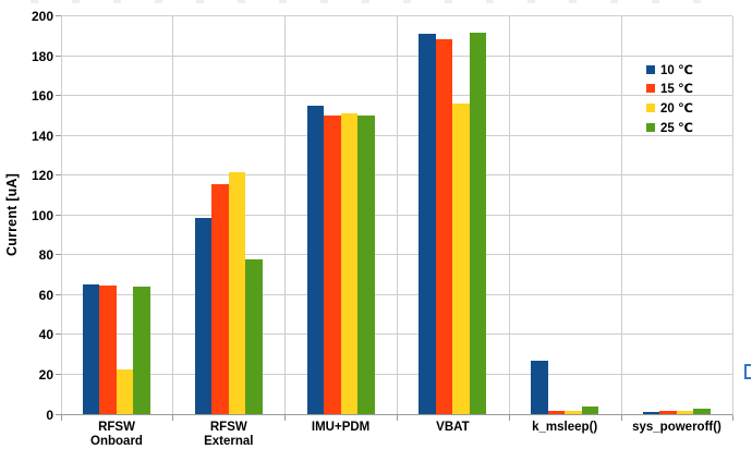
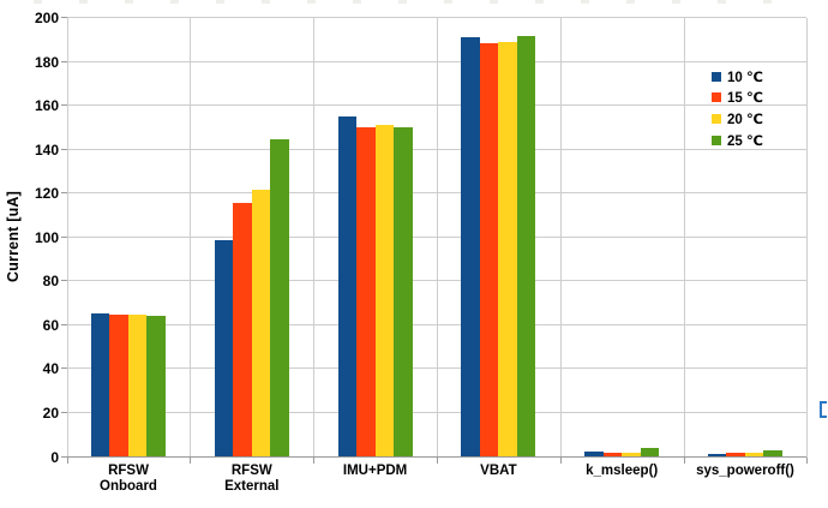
20 ℃/RFSW Onboard: 23 -> 65
25 ℃/RFSW External: 78 -> 145
20 ℃/VBAT: 156 -> 189
10 ℃/k_msleep(): 27 -> 2
